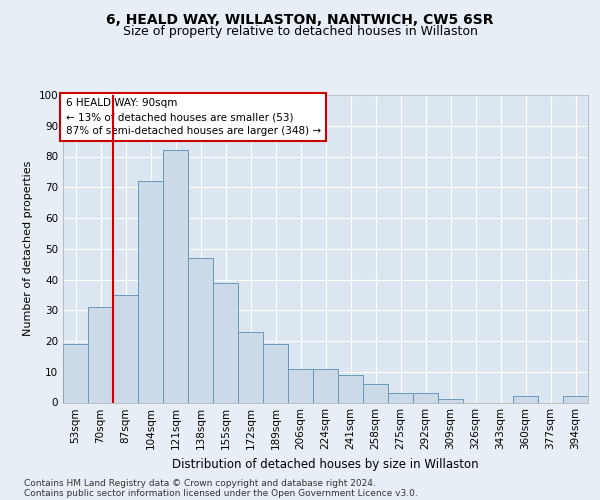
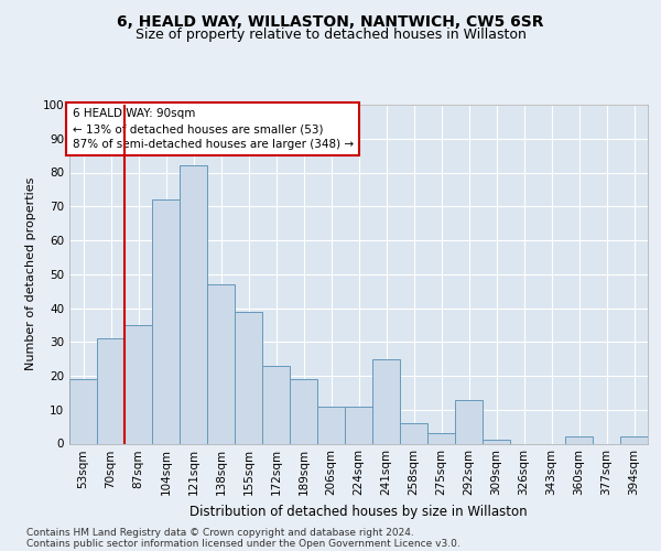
241sqm: 9 -> 25
292sqm: 3 -> 13
